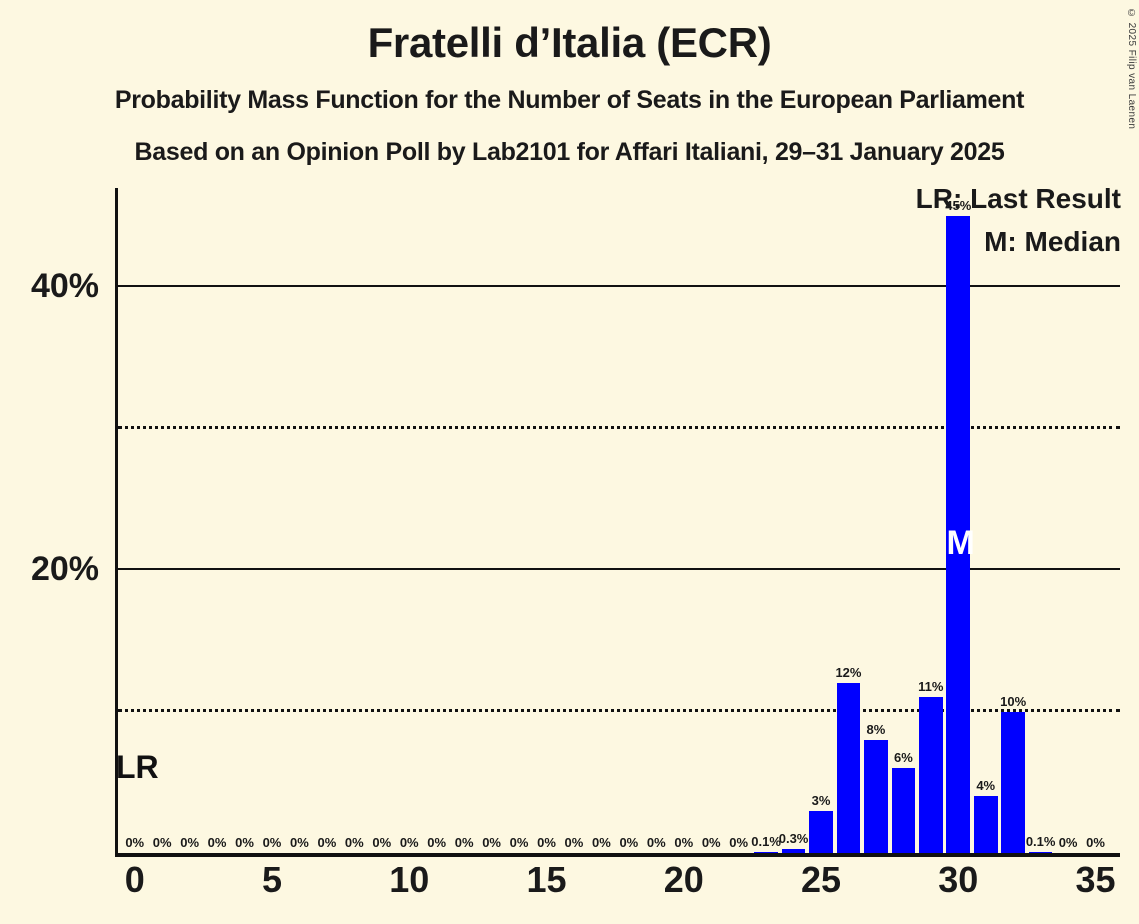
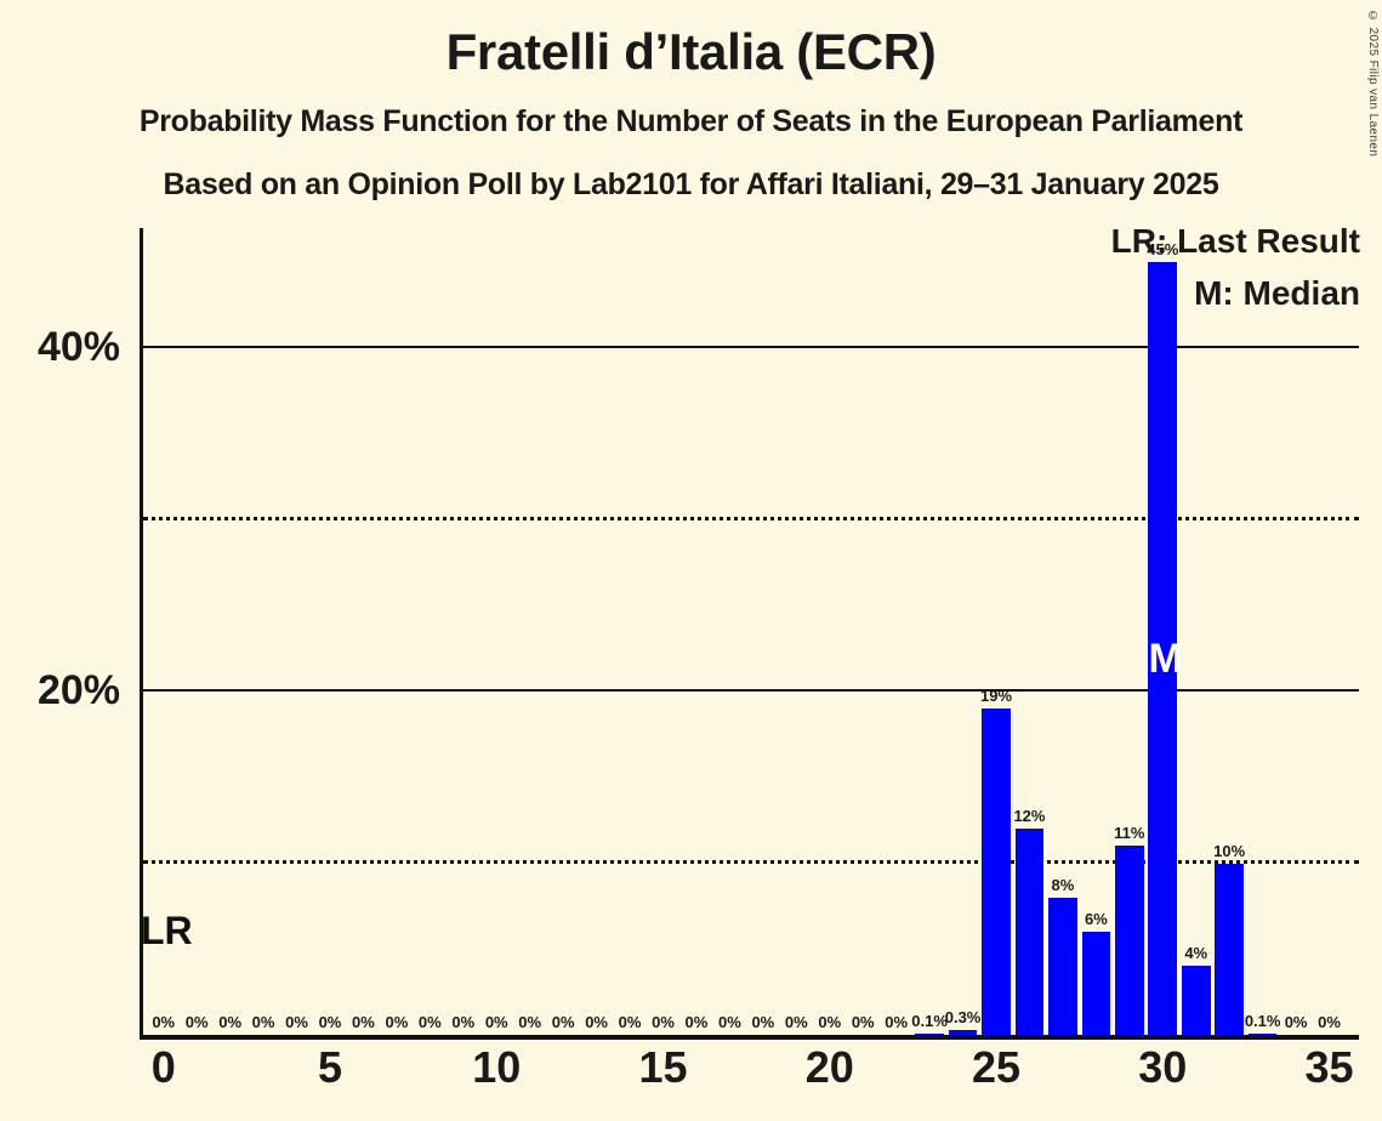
25: 3% -> 19%
